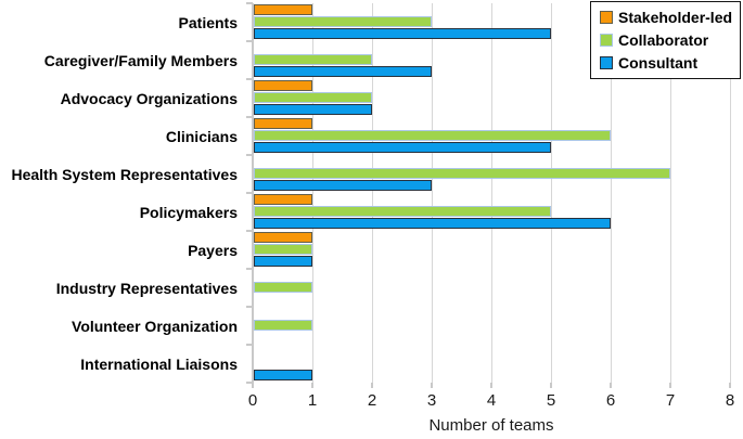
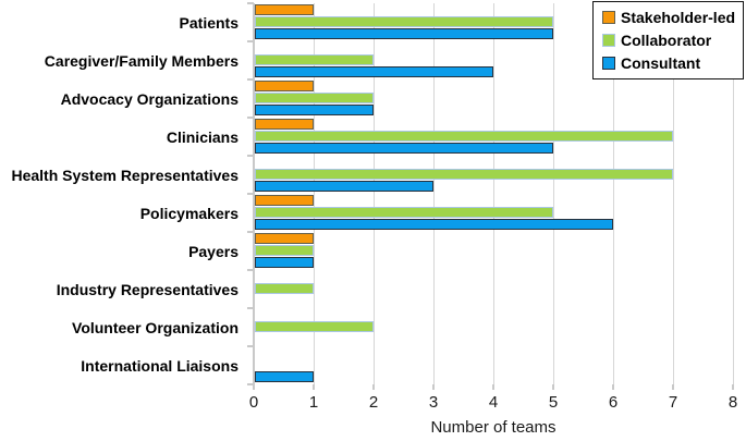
Collaborator/Patients: 3 -> 5
Consultant/Caregiver/Family Members: 3 -> 4
Collaborator/Clinicians: 6 -> 7
Collaborator/Volunteer Organization: 1 -> 2
